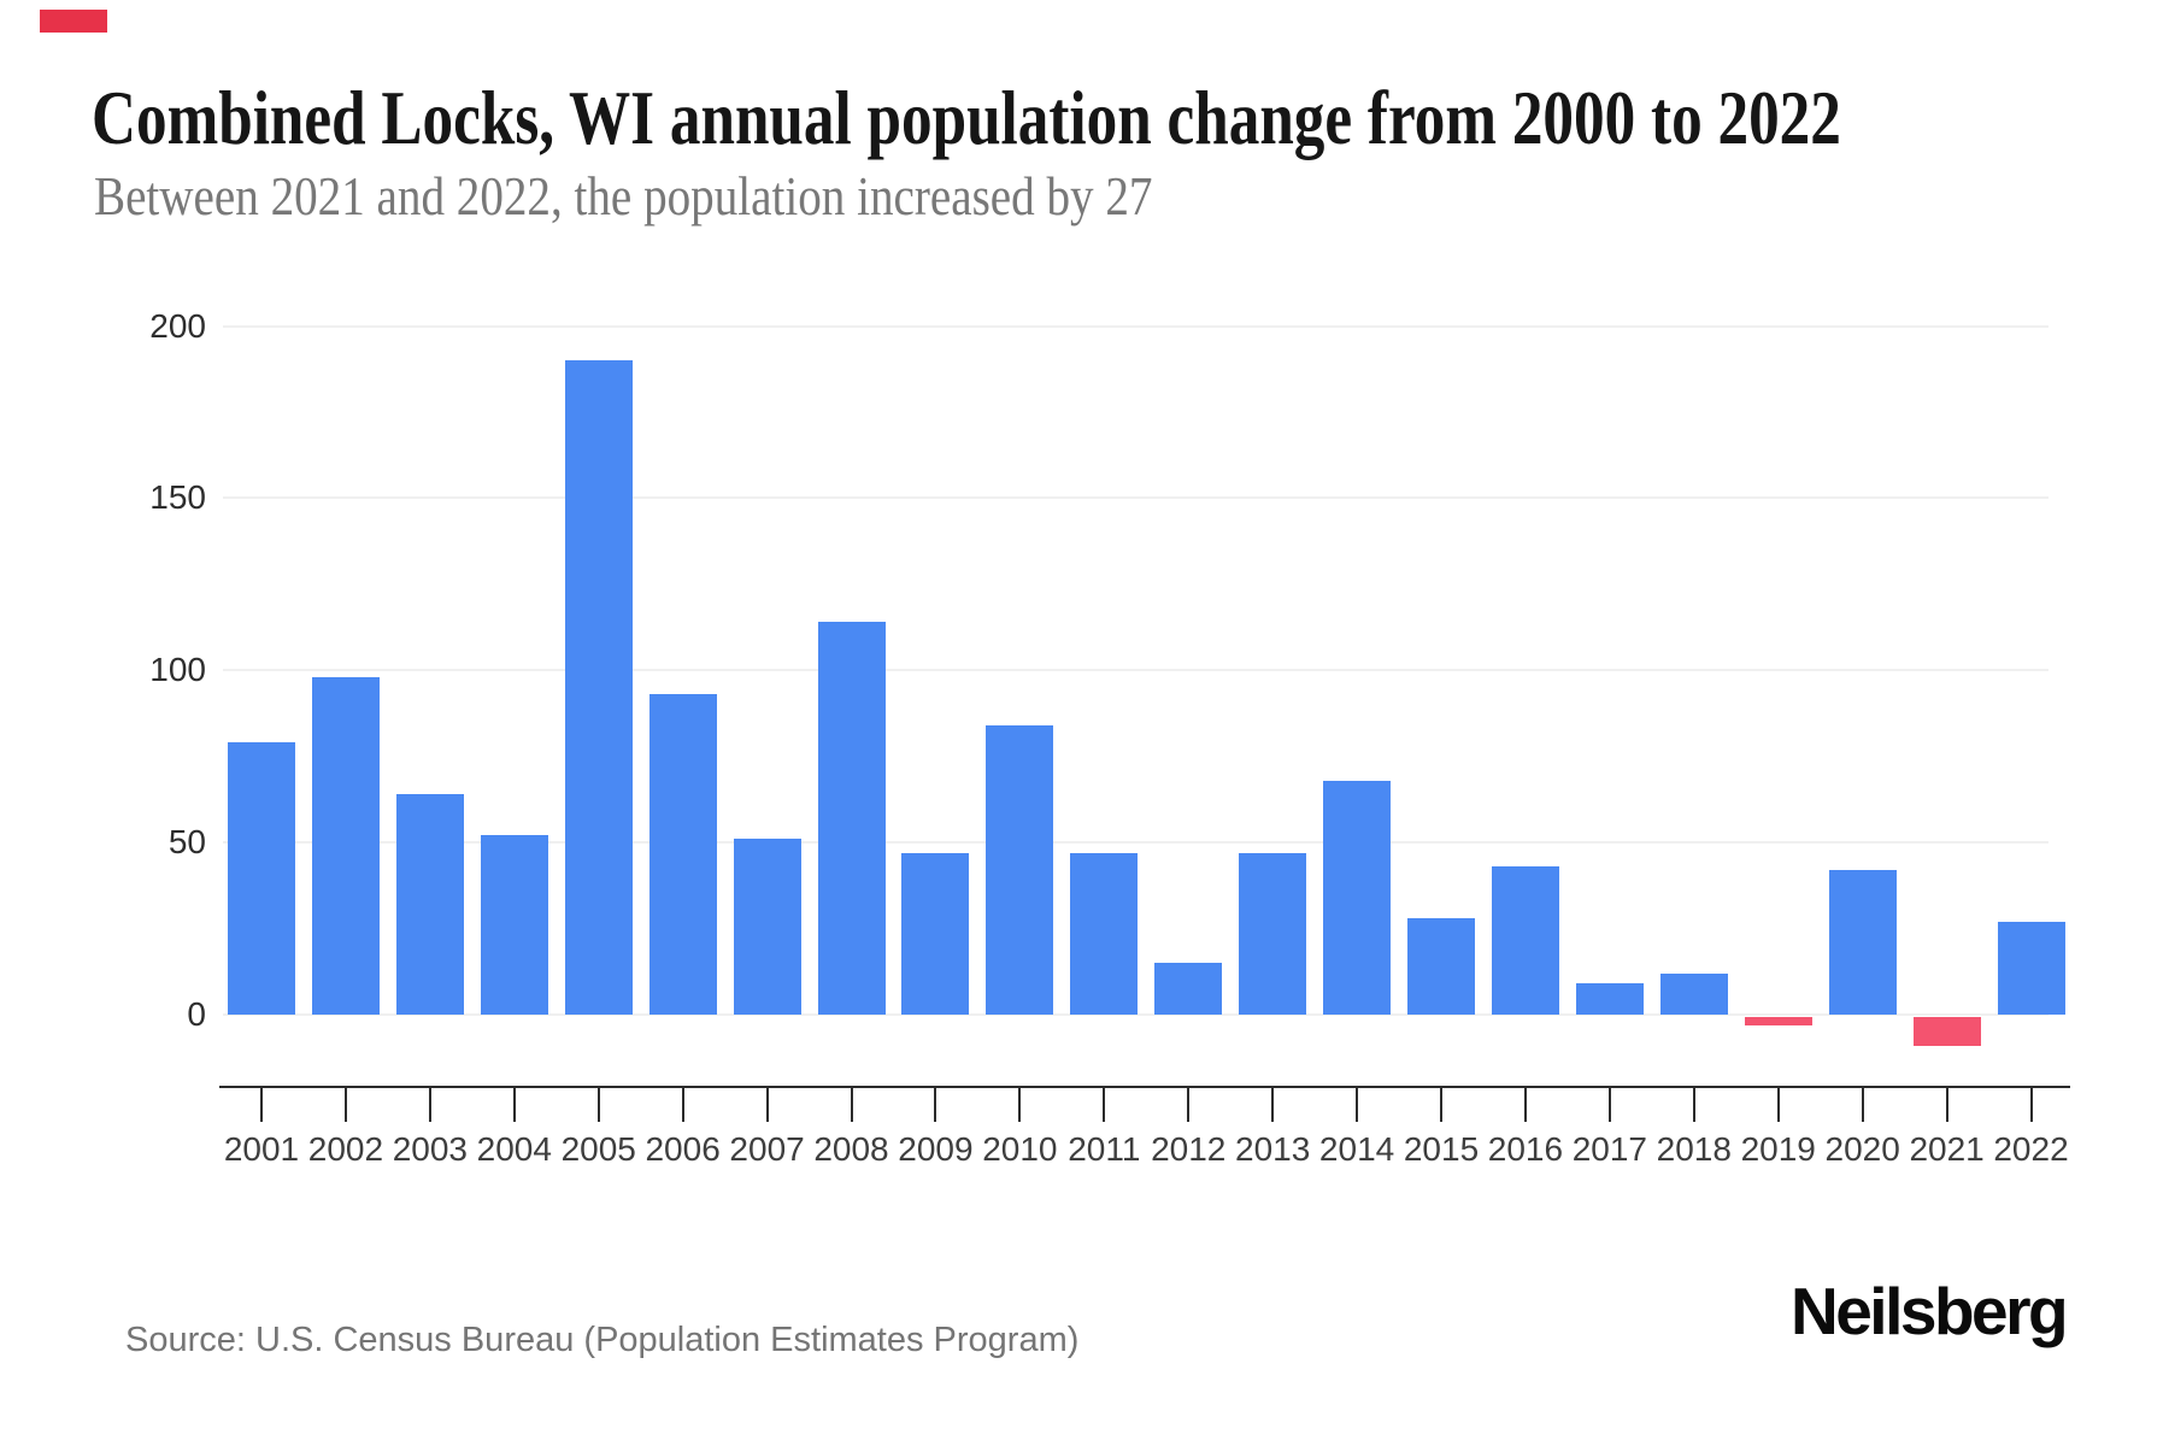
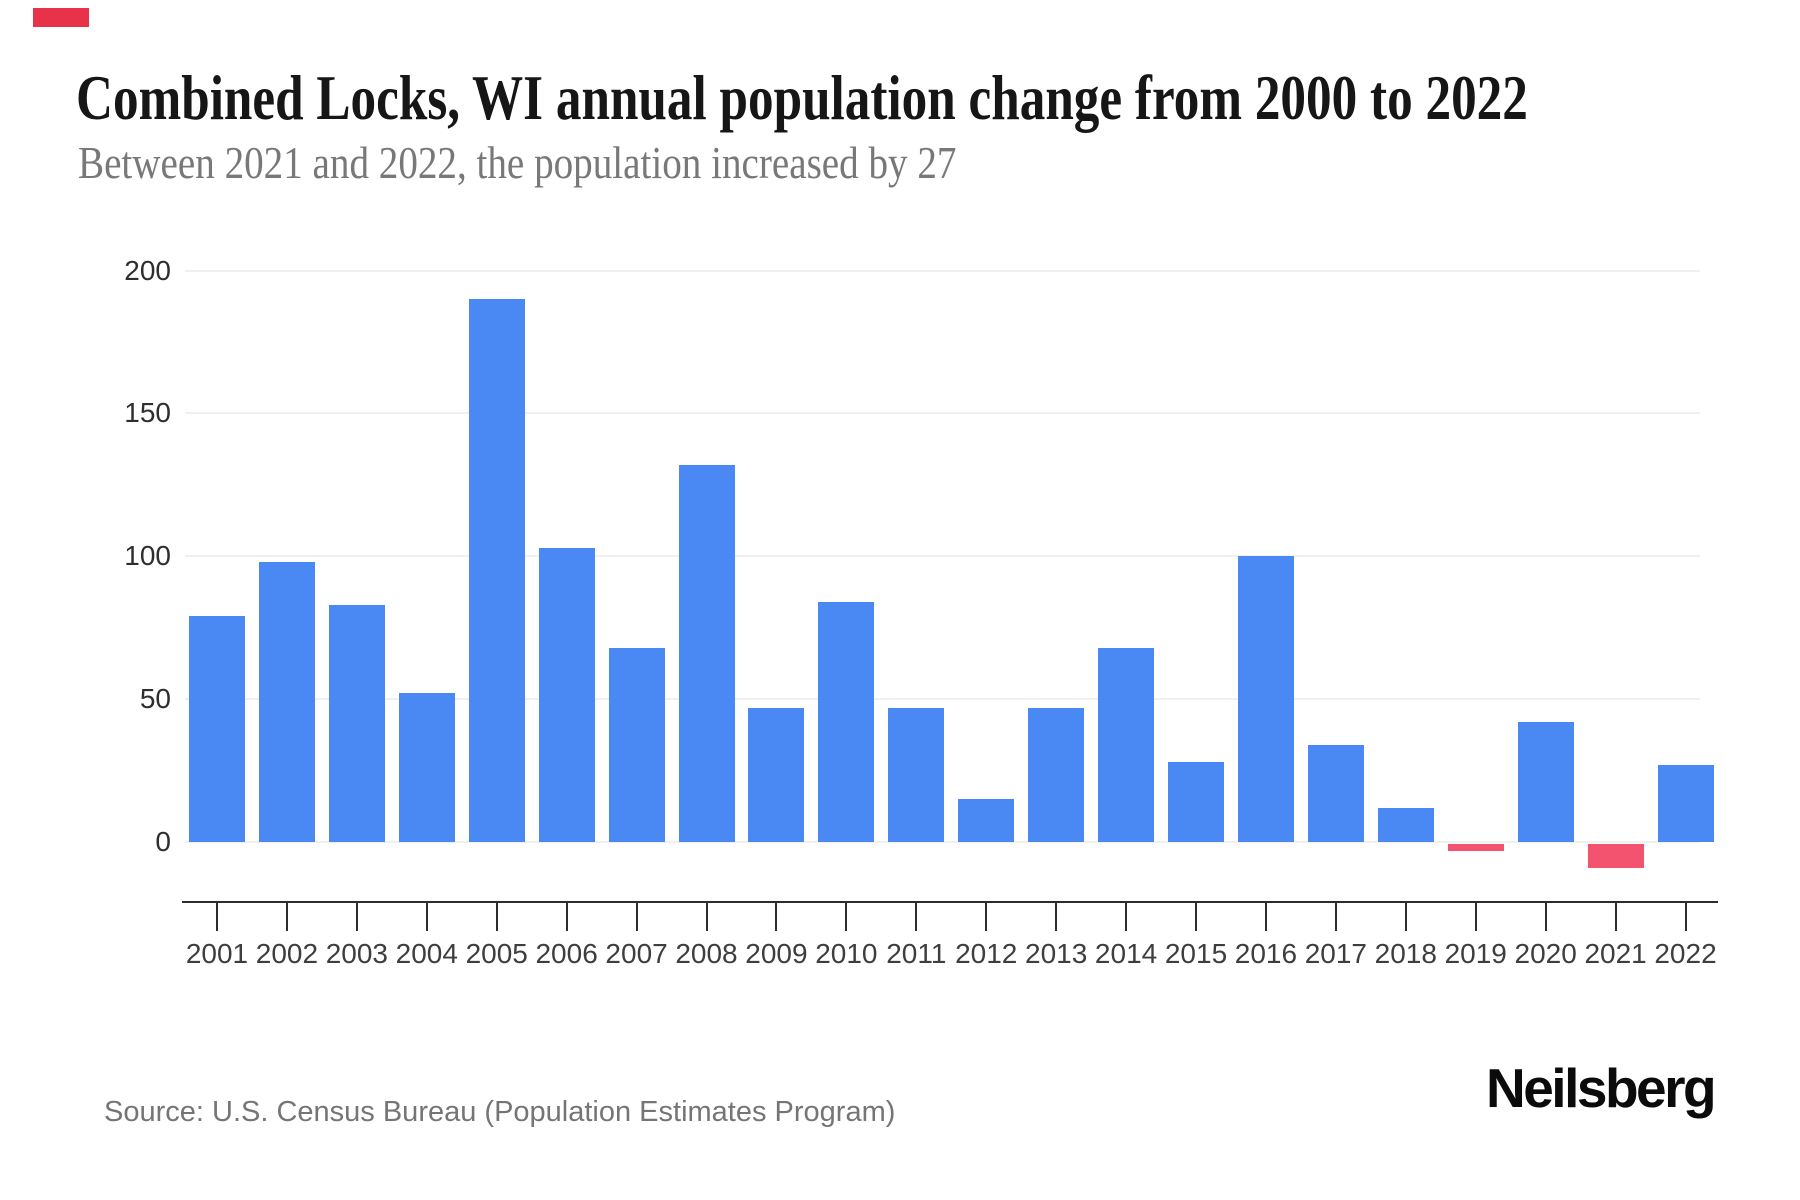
2003: 64 -> 83
2006: 93 -> 103
2007: 51 -> 68
2008: 114 -> 132
2016: 43 -> 100
2017: 9 -> 34
